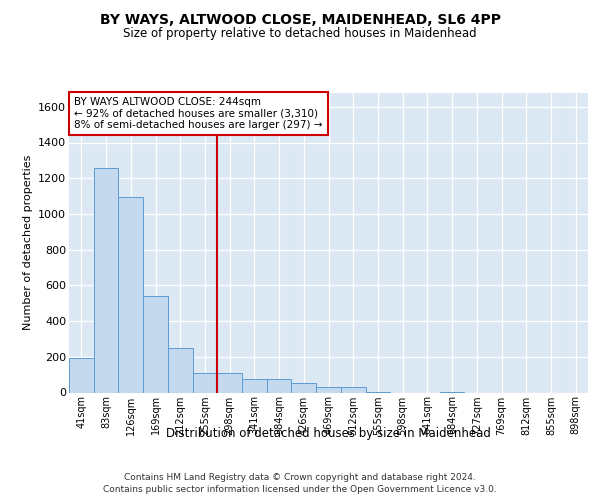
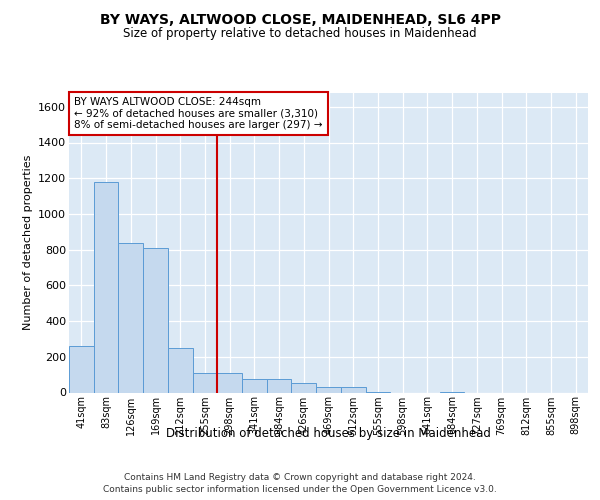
41sqm: 200 -> 260
83sqm: 1260 -> 1180
126sqm: 1100 -> 840
169sqm: 540 -> 810
